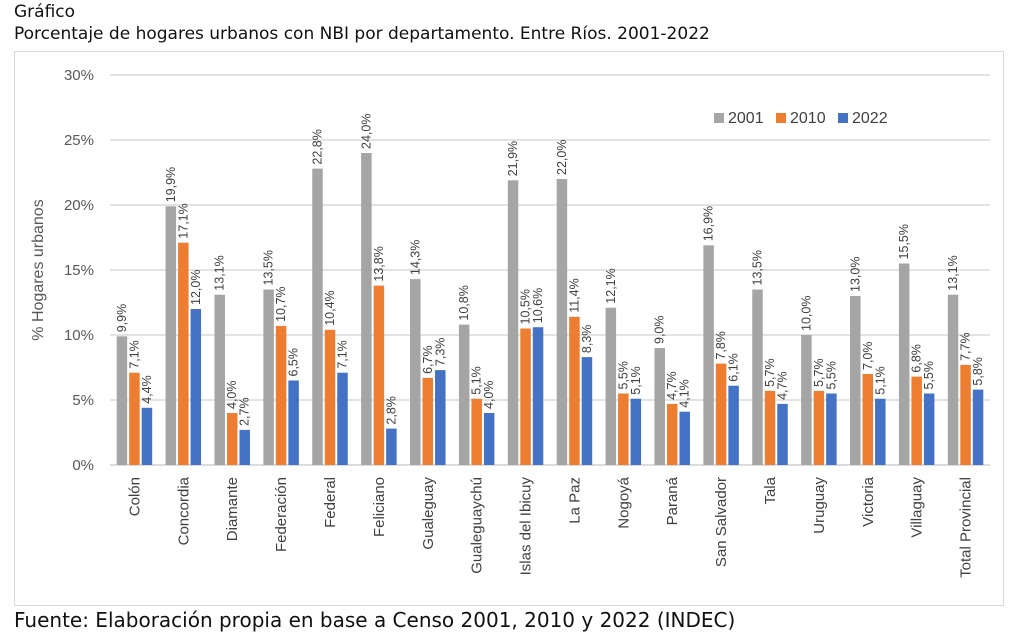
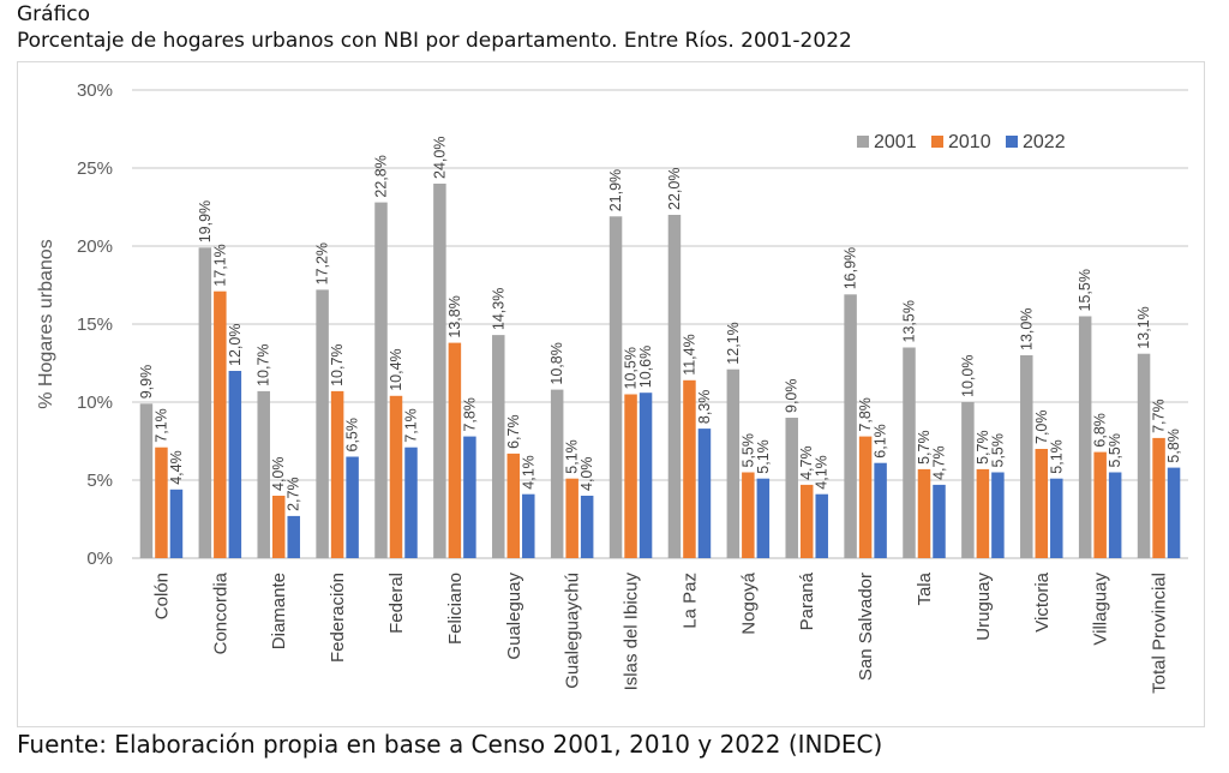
2001/Diamante: 13,1% -> 10,7%
2001/Federación: 13,5% -> 17,2%
2022/Feliciano: 2,8% -> 7,8%
2022/Gualeguay: 7,3% -> 4,1%
